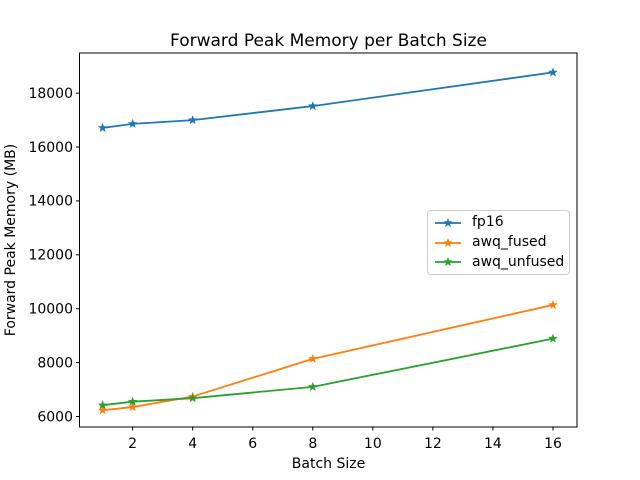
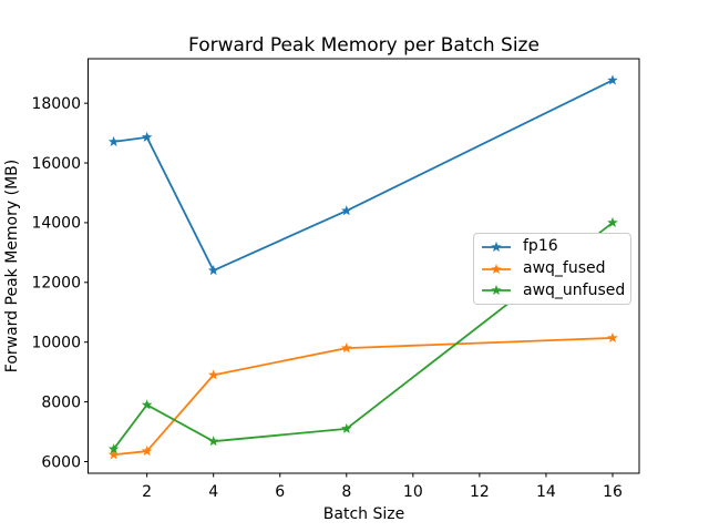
awq_unfused/2: 6600 -> 7900
fp16/4: 17000 -> 12400
awq_fused/4: 6700 -> 8900
fp16/8: 17500 -> 14400
awq_fused/8: 8100 -> 9800
awq_unfused/16: 8900 -> 14000
